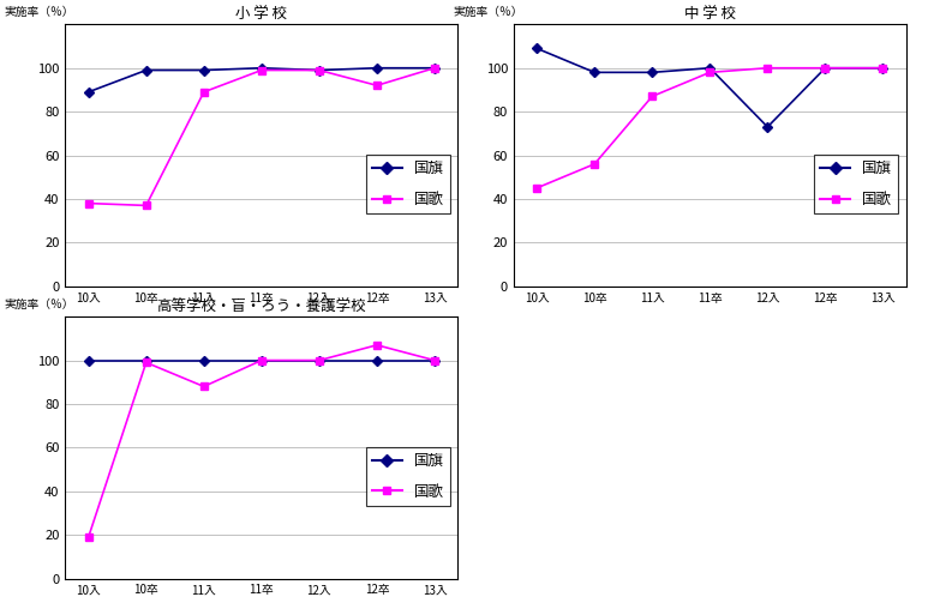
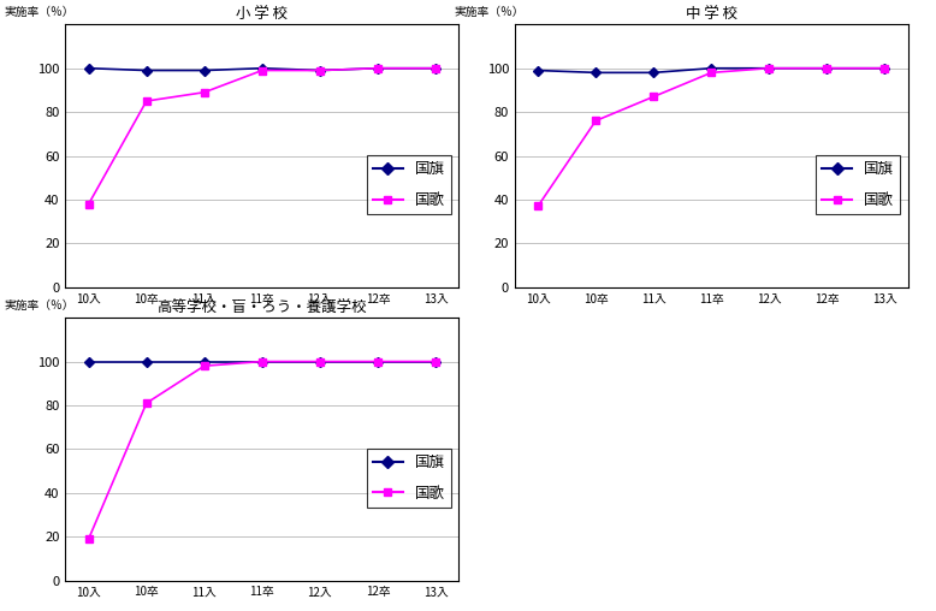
小 学 校/国旗/10入: 89 -> 100
小 学 校/国歌/10卒: 37 -> 85
小 学 校/国歌/12卒: 92 -> 100
中 学 校/国旗/10入: 109 -> 99
中 学 校/国歌/10入: 45 -> 37
中 学 校/国歌/10卒: 56 -> 76
中 学 校/国旗/12入: 73 -> 100
高等学校・盲・ろう・養護学校/国歌/10卒: 99 -> 81
高等学校・盲・ろう・養護学校/国歌/11入: 88 -> 98
高等学校・盲・ろう・養護学校/国歌/12卒: 107 -> 100
